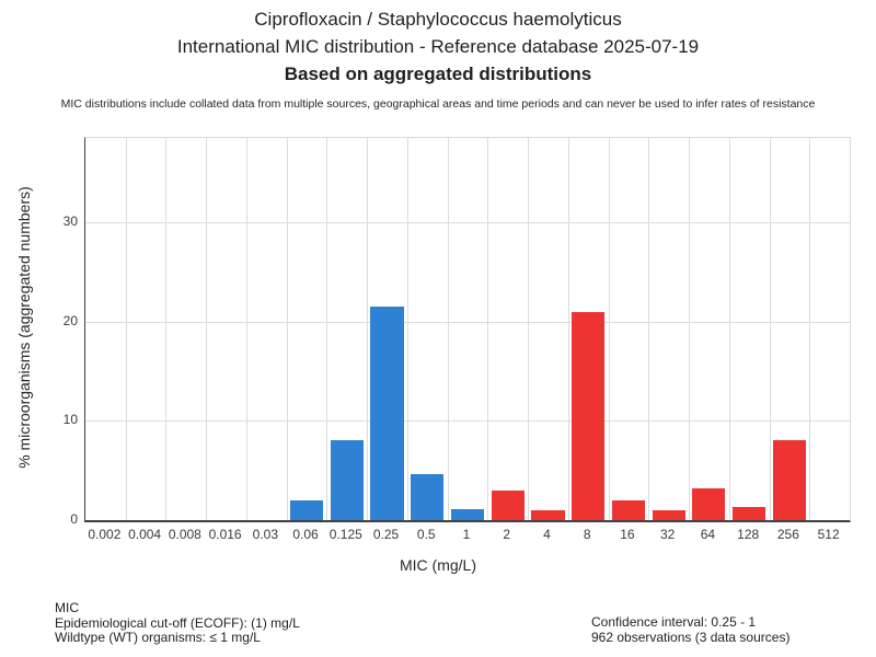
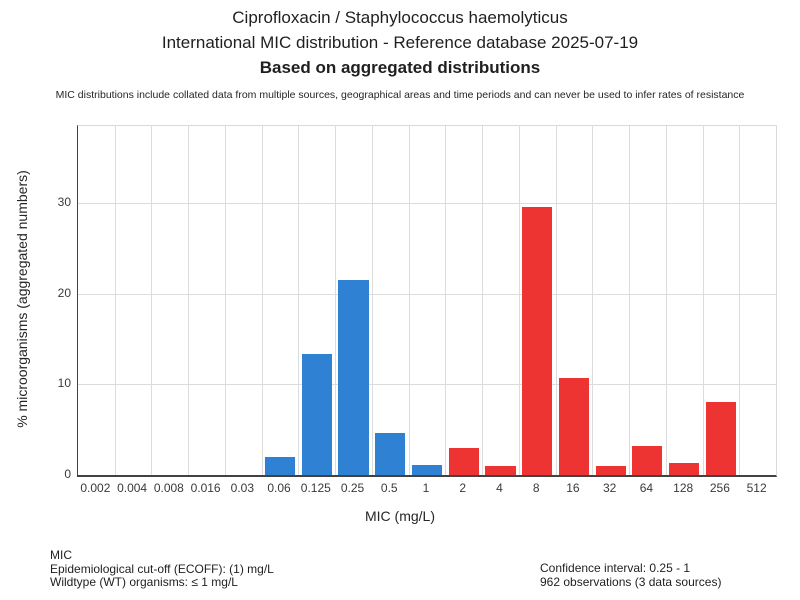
0.125: 8 -> 13
8: 21 -> 30
16: 2 -> 11
